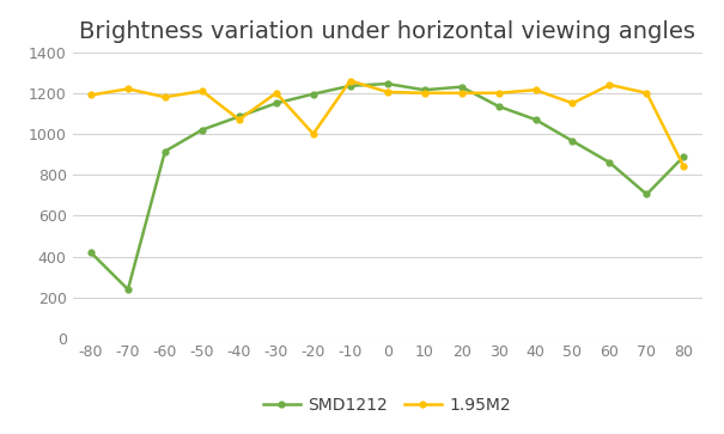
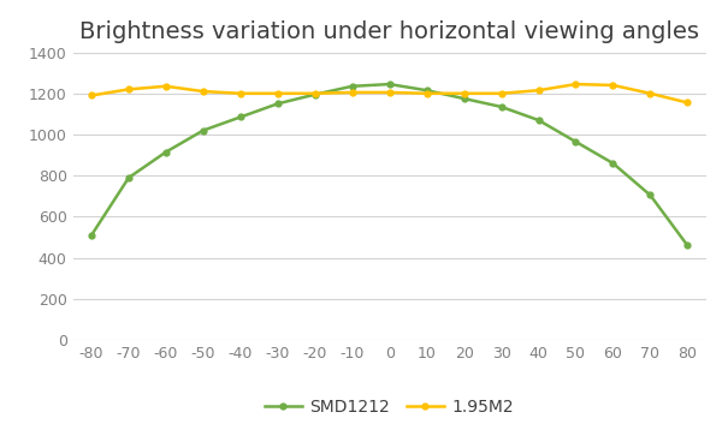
SMD1212/-80: 420 -> 510
SMD1212/-70: 240 -> 790
1.95M2/-60: 1180 -> 1240
1.95M2/-40: 1070 -> 1200
1.95M2/-20: 1000 -> 1200
1.95M2/-10: 1260 -> 1200
SMD1212/20: 1230 -> 1180
1.95M2/50: 1150 -> 1240
SMD1212/80: 890 -> 460
1.95M2/80: 840 -> 1160
